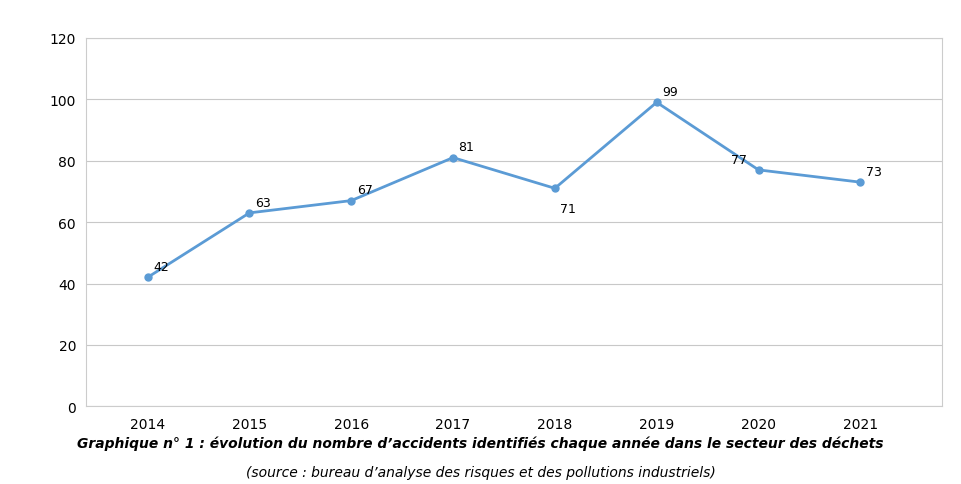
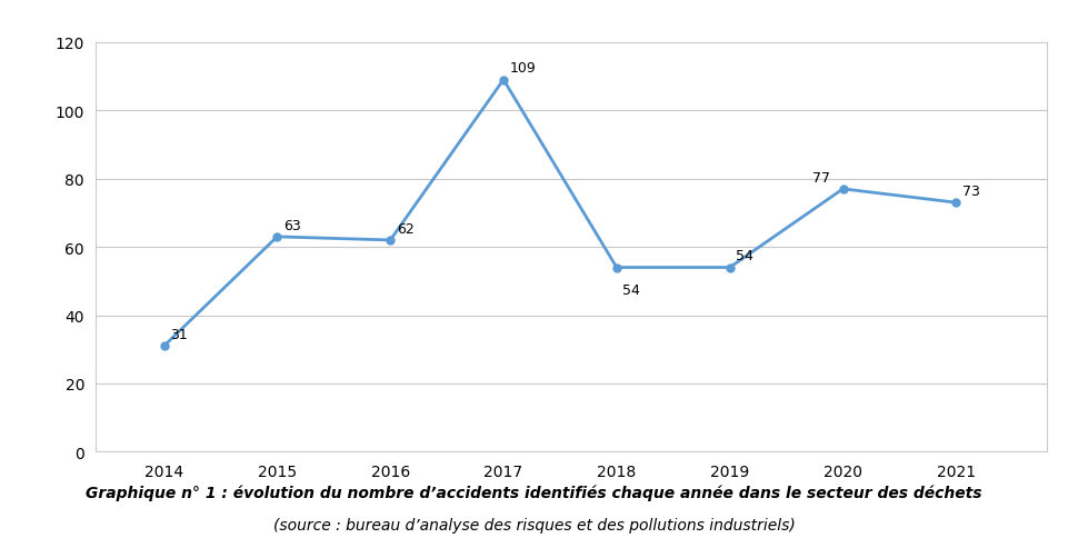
2014: 42 -> 31
2016: 67 -> 62
2017: 81 -> 109
2018: 71 -> 54
2019: 99 -> 54
